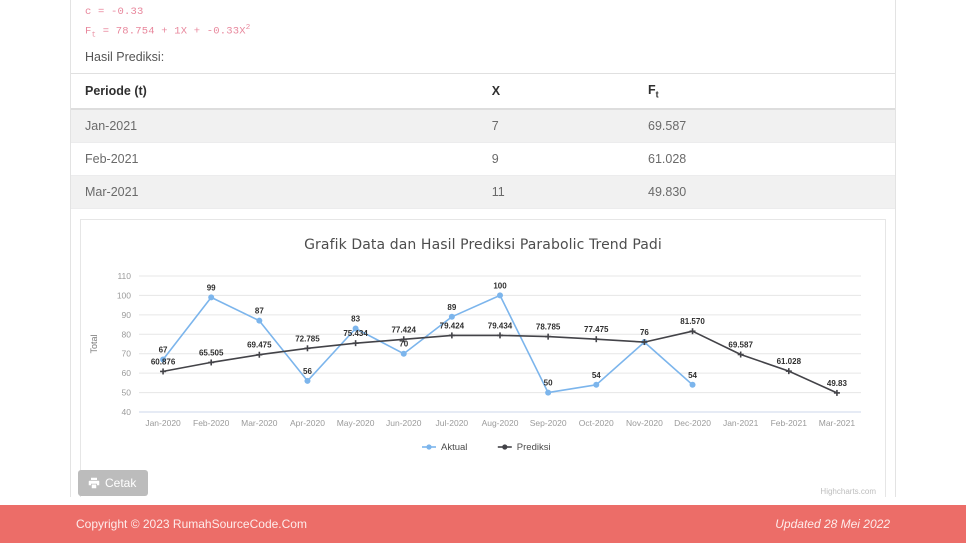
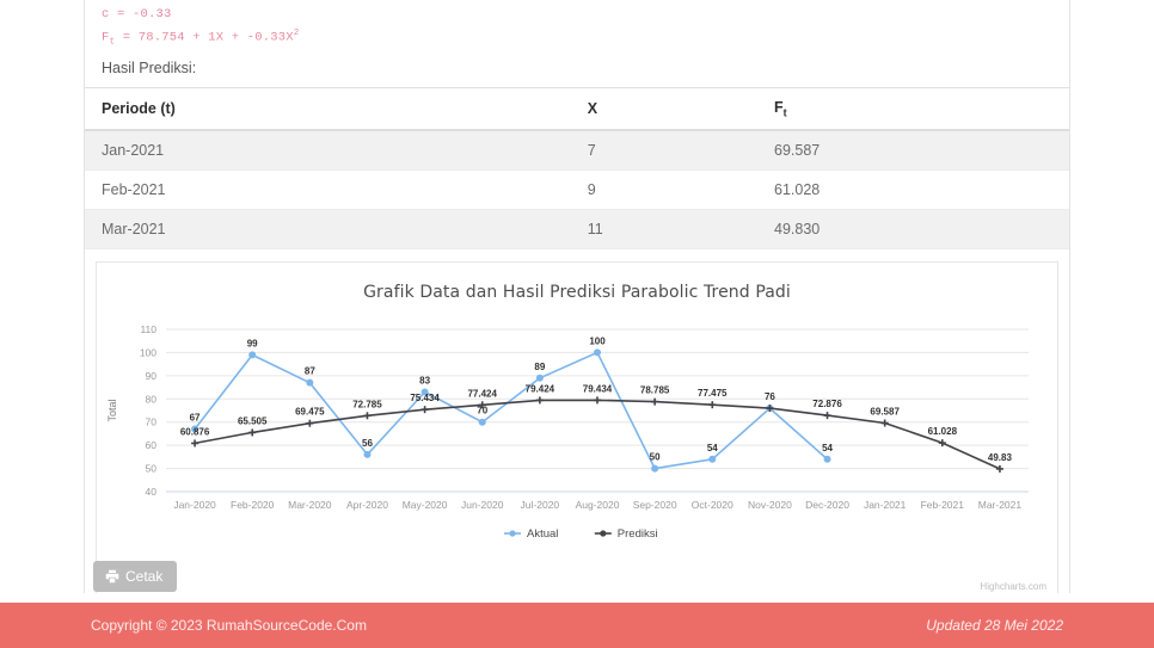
Prediksi/Dec-2020: 81.570 -> 72.876
